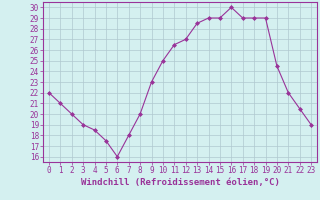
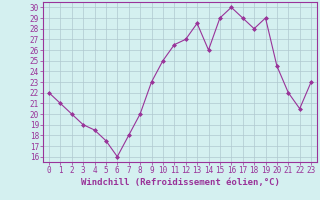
14: 29.0 -> 26.0
18: 29.0 -> 28.0
23: 19.0 -> 23.0
